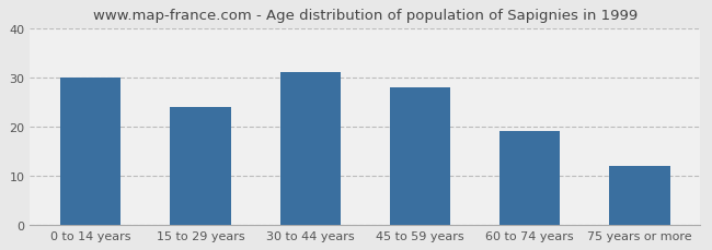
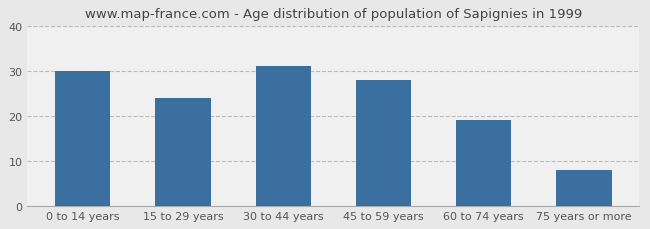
75 years or more: 12 -> 8
